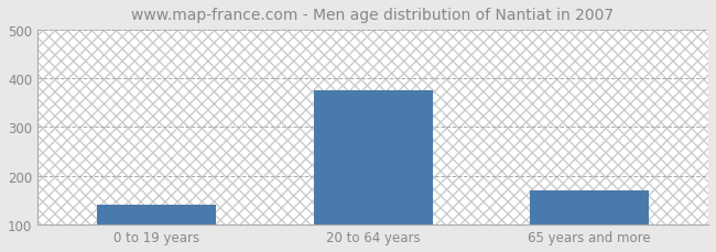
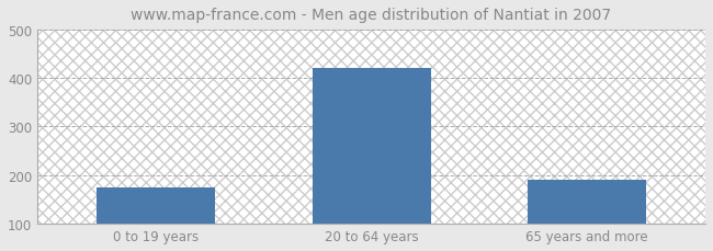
0 to 19 years: 140 -> 175
20 to 64 years: 375 -> 420
65 years and more: 170 -> 190
